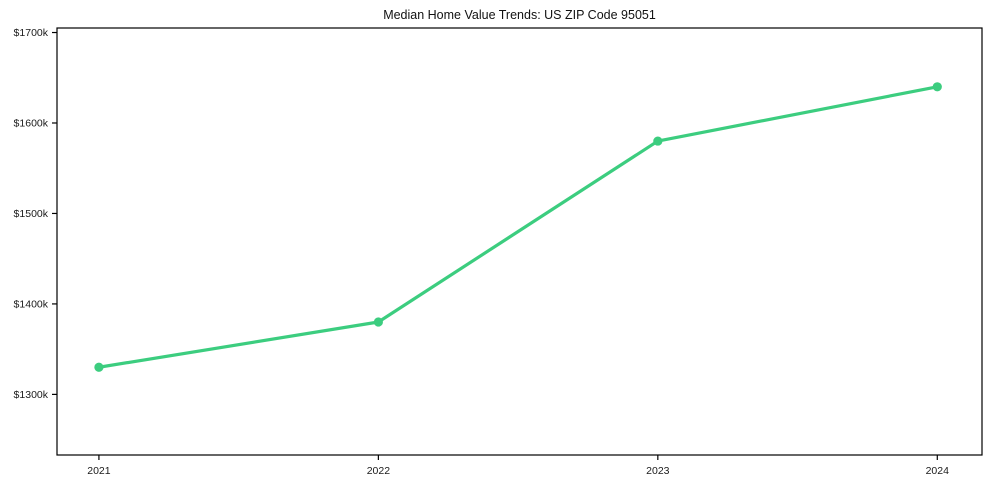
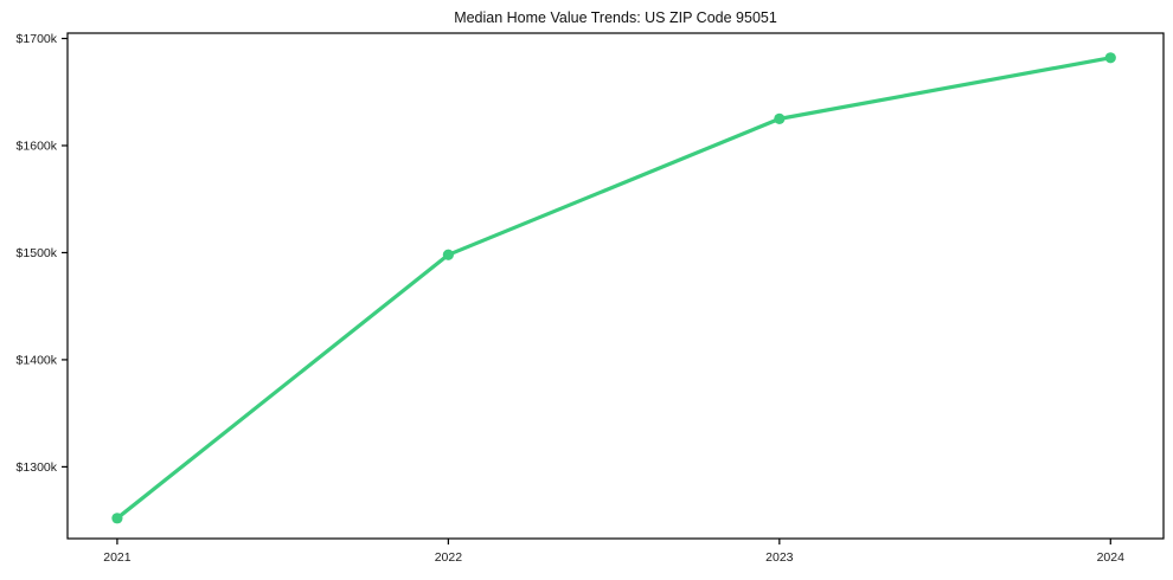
2021: $1330k -> $1250k
2022: $1380k -> $1500k
2023: $1580k -> $1620k
2024: $1640k -> $1680k
